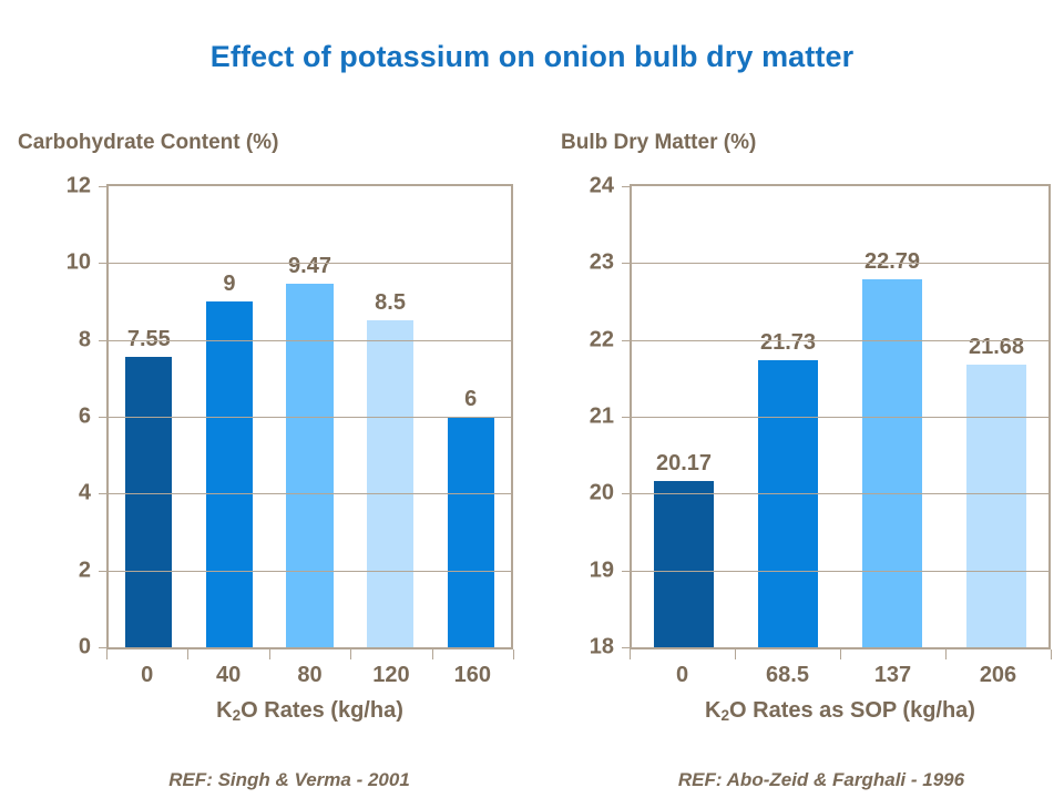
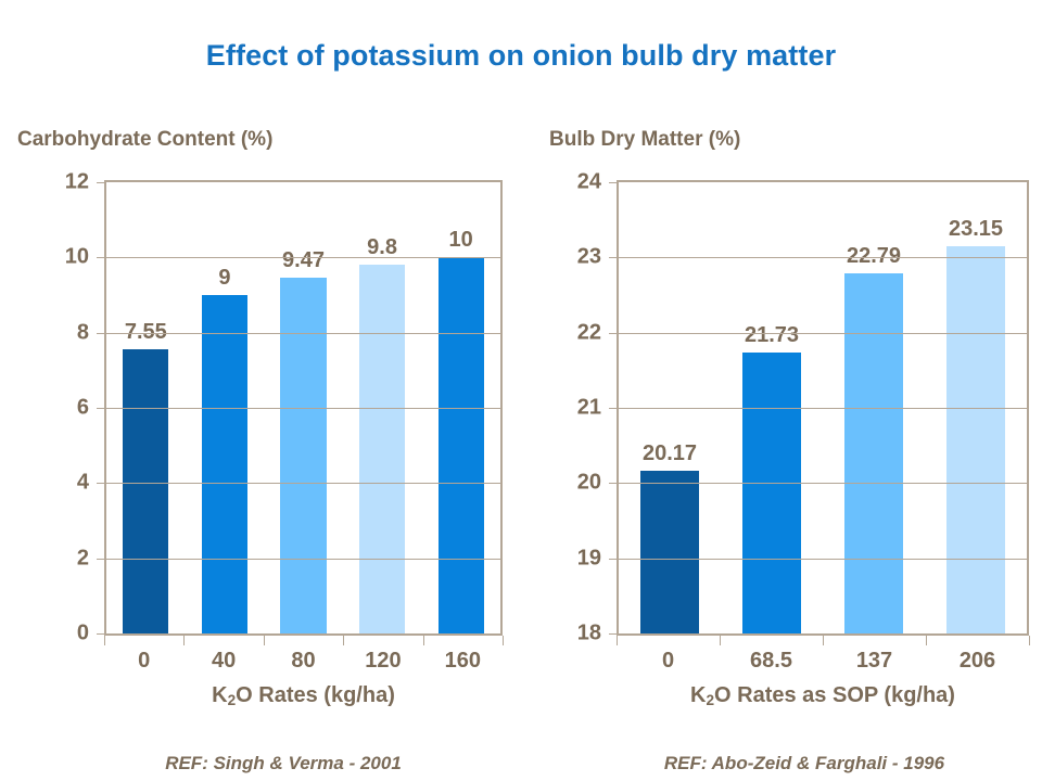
Carbohydrate Content (%)/120: 8.5 -> 9.8
Carbohydrate Content (%)/160: 6 -> 10
Bulb Dry Matter (%)/206: 21.68 -> 23.15
